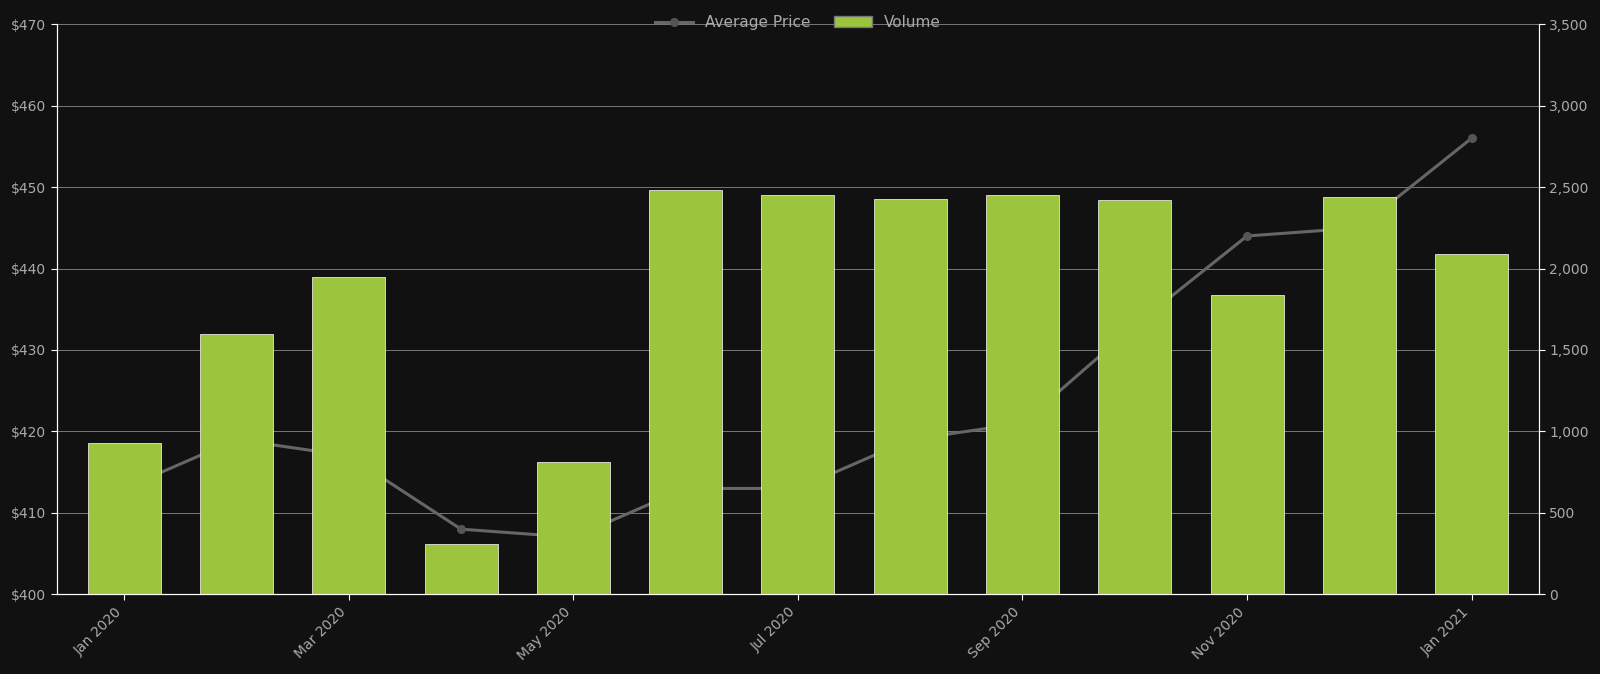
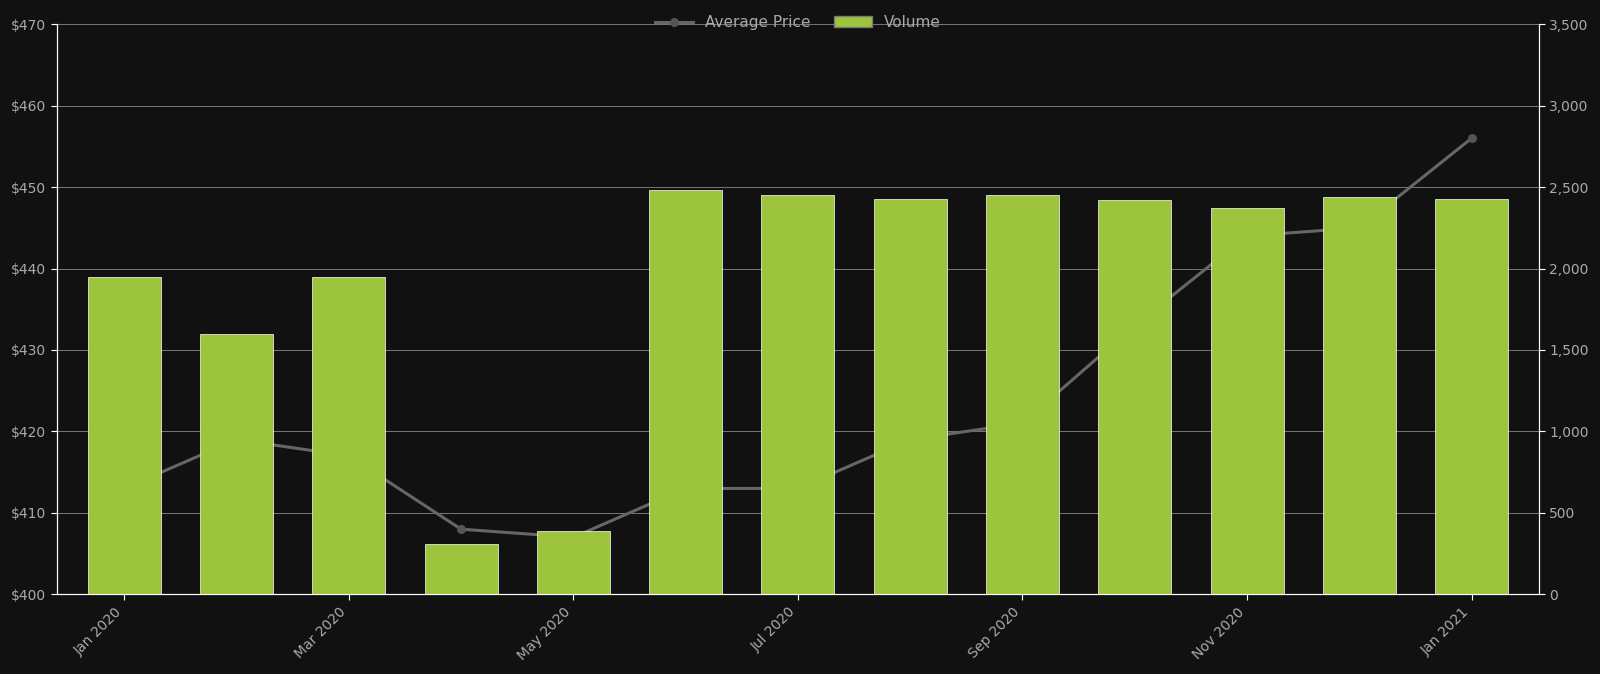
Volume/Jan 2020: 930 -> 1,950
Volume/May 2020: 810 -> 390
Volume/Nov 2020: 1,840 -> 2,370
Volume/Jan 2021: 2,090 -> 2,430
